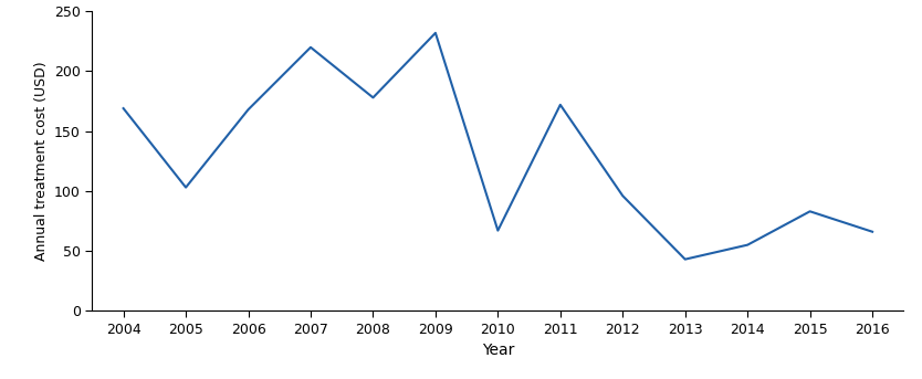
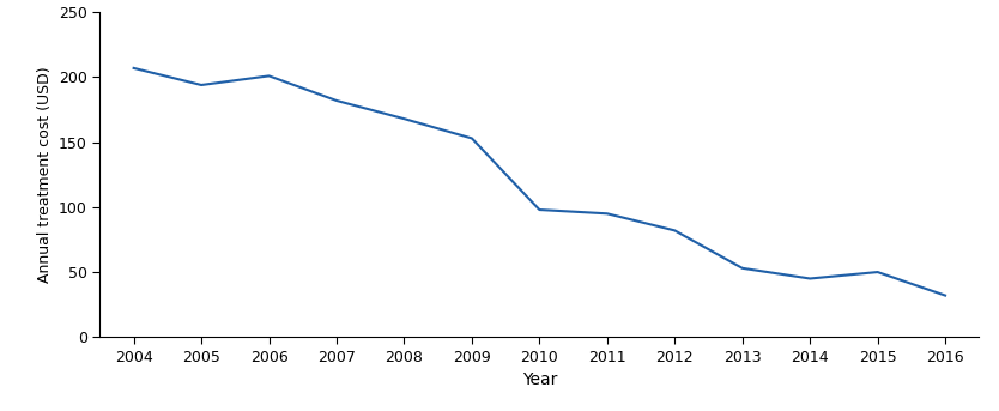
2004: 169 -> 207
2005: 103 -> 194
2006: 168 -> 201
2007: 220 -> 182
2008: 178 -> 168
2009: 232 -> 153
2010: 67 -> 98
2011: 172 -> 95
2012: 96 -> 82
2013: 43 -> 53
2014: 55 -> 45
2015: 83 -> 50
2016: 66 -> 32
